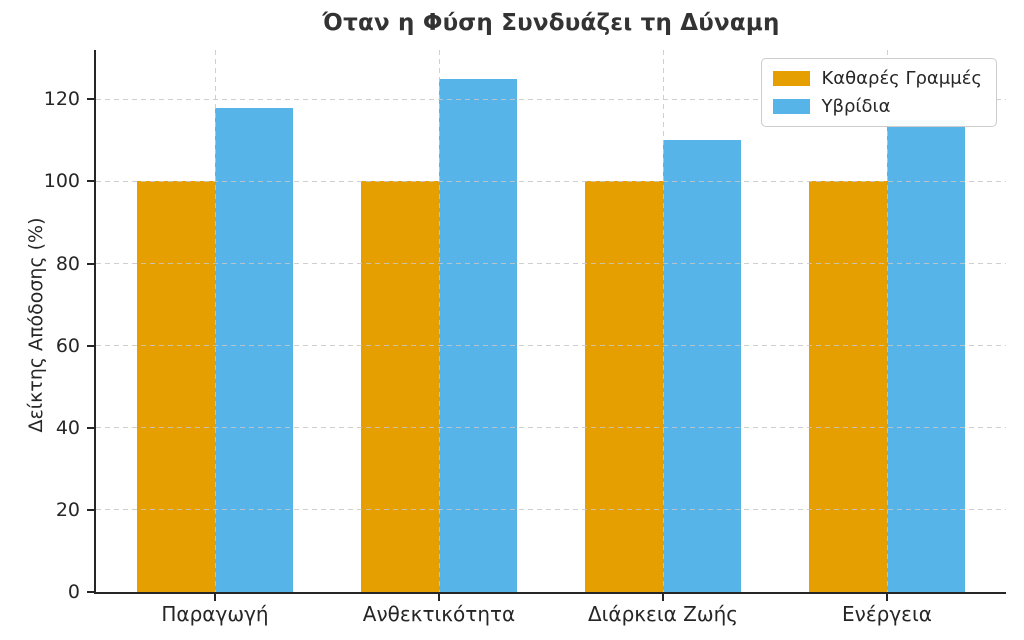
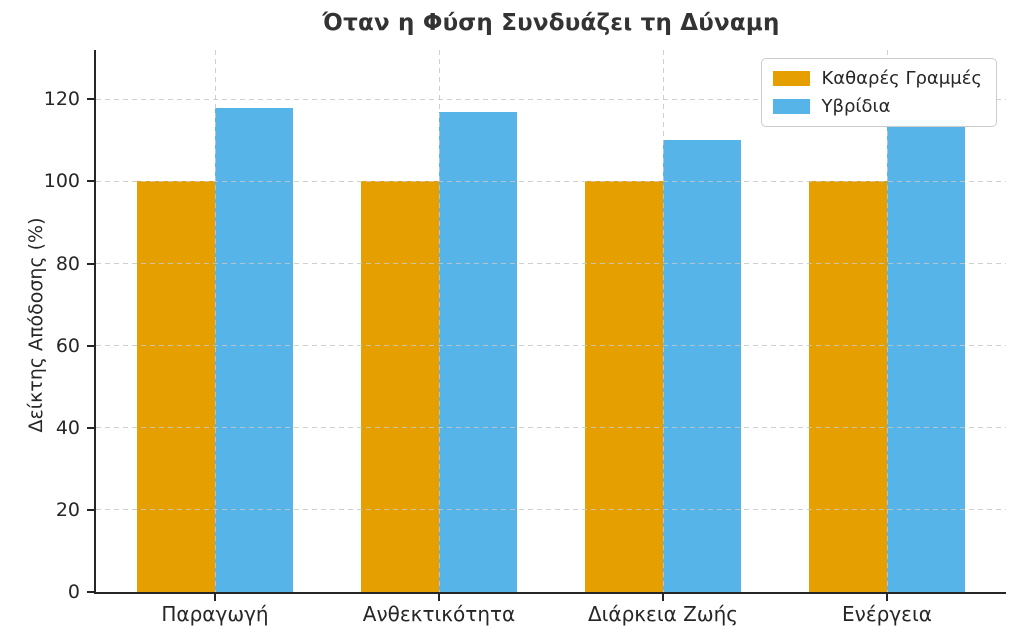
Υβρίδια/Ανθεκτικότητα: 125 -> 117
